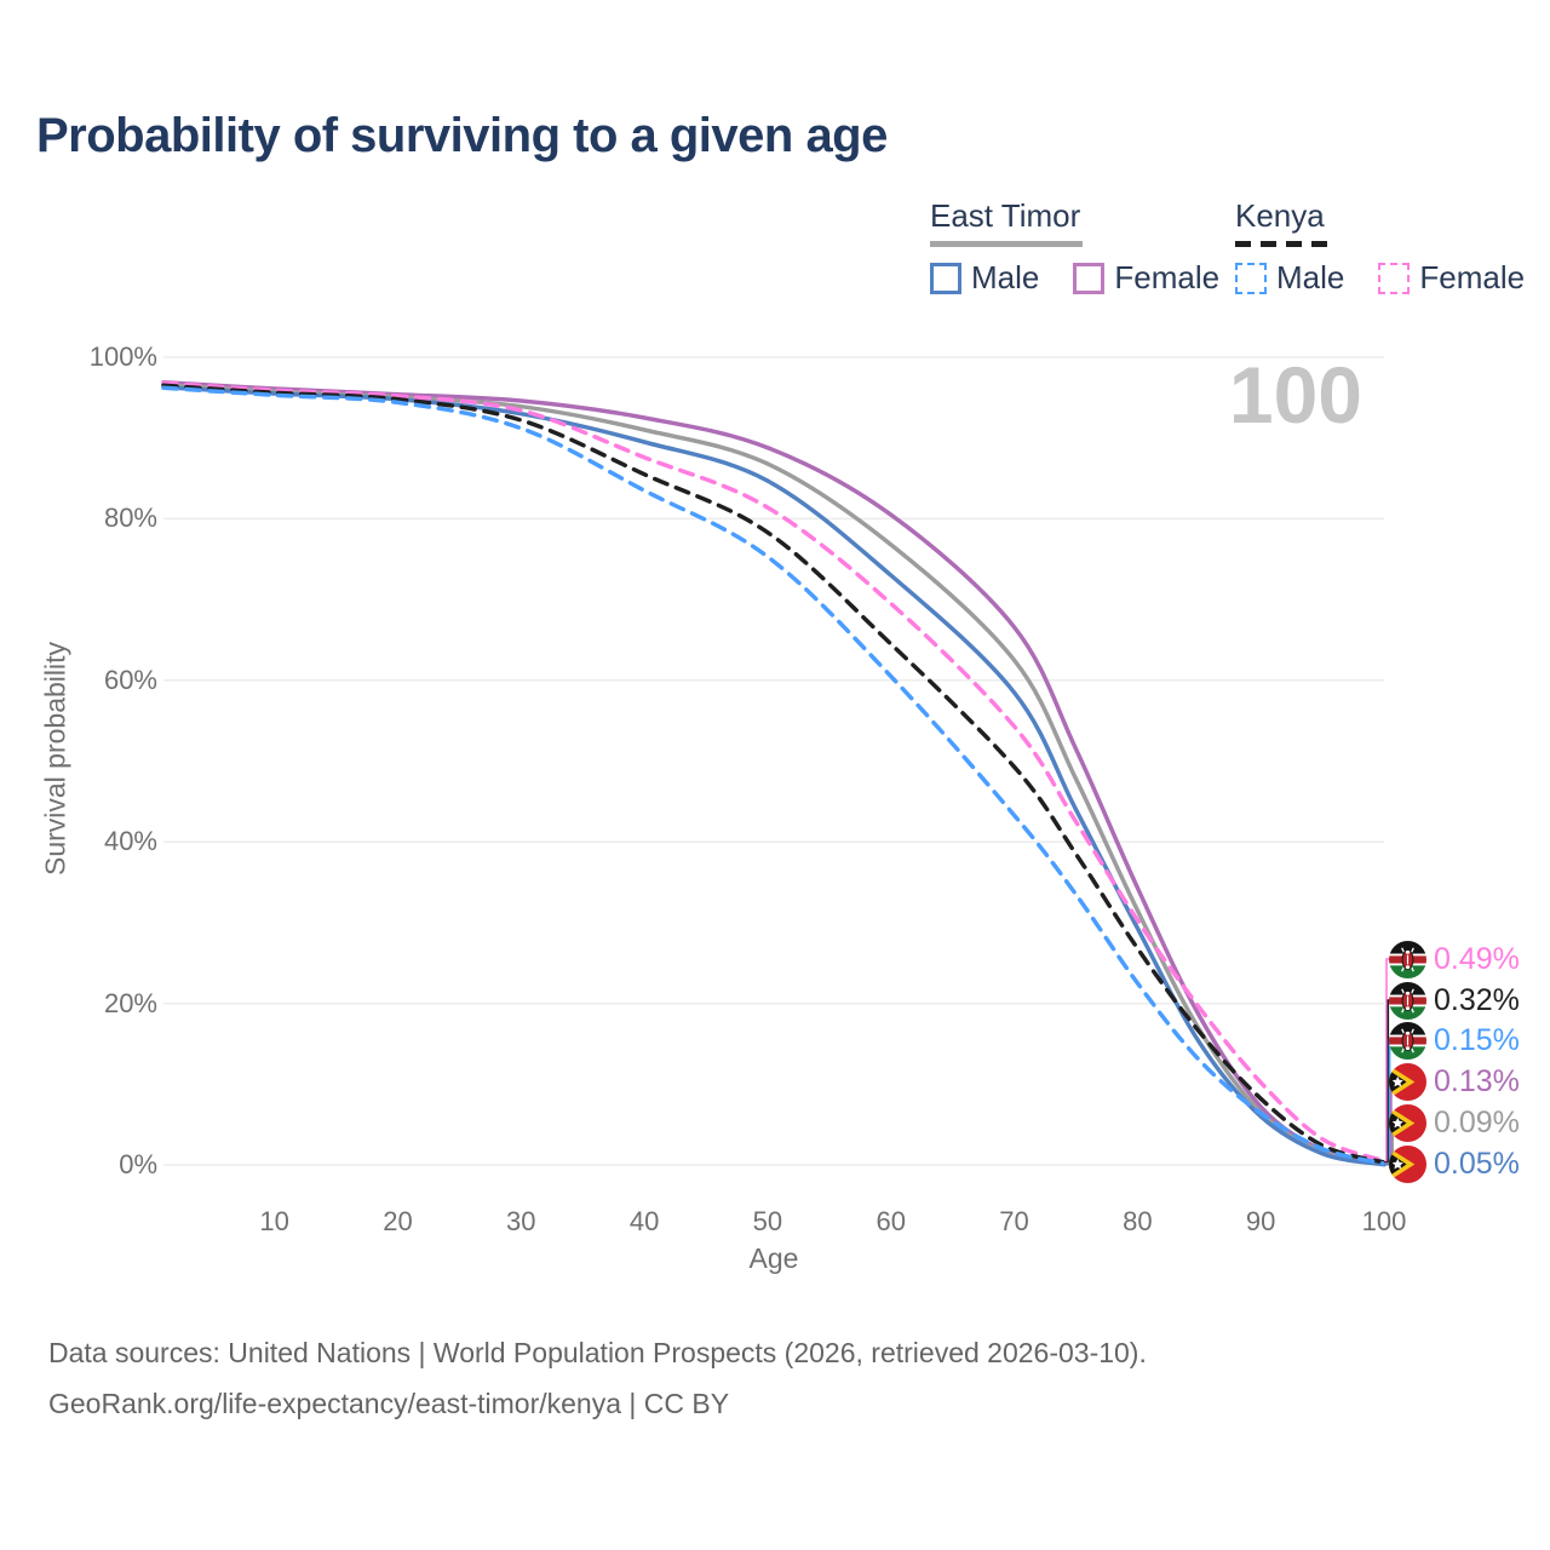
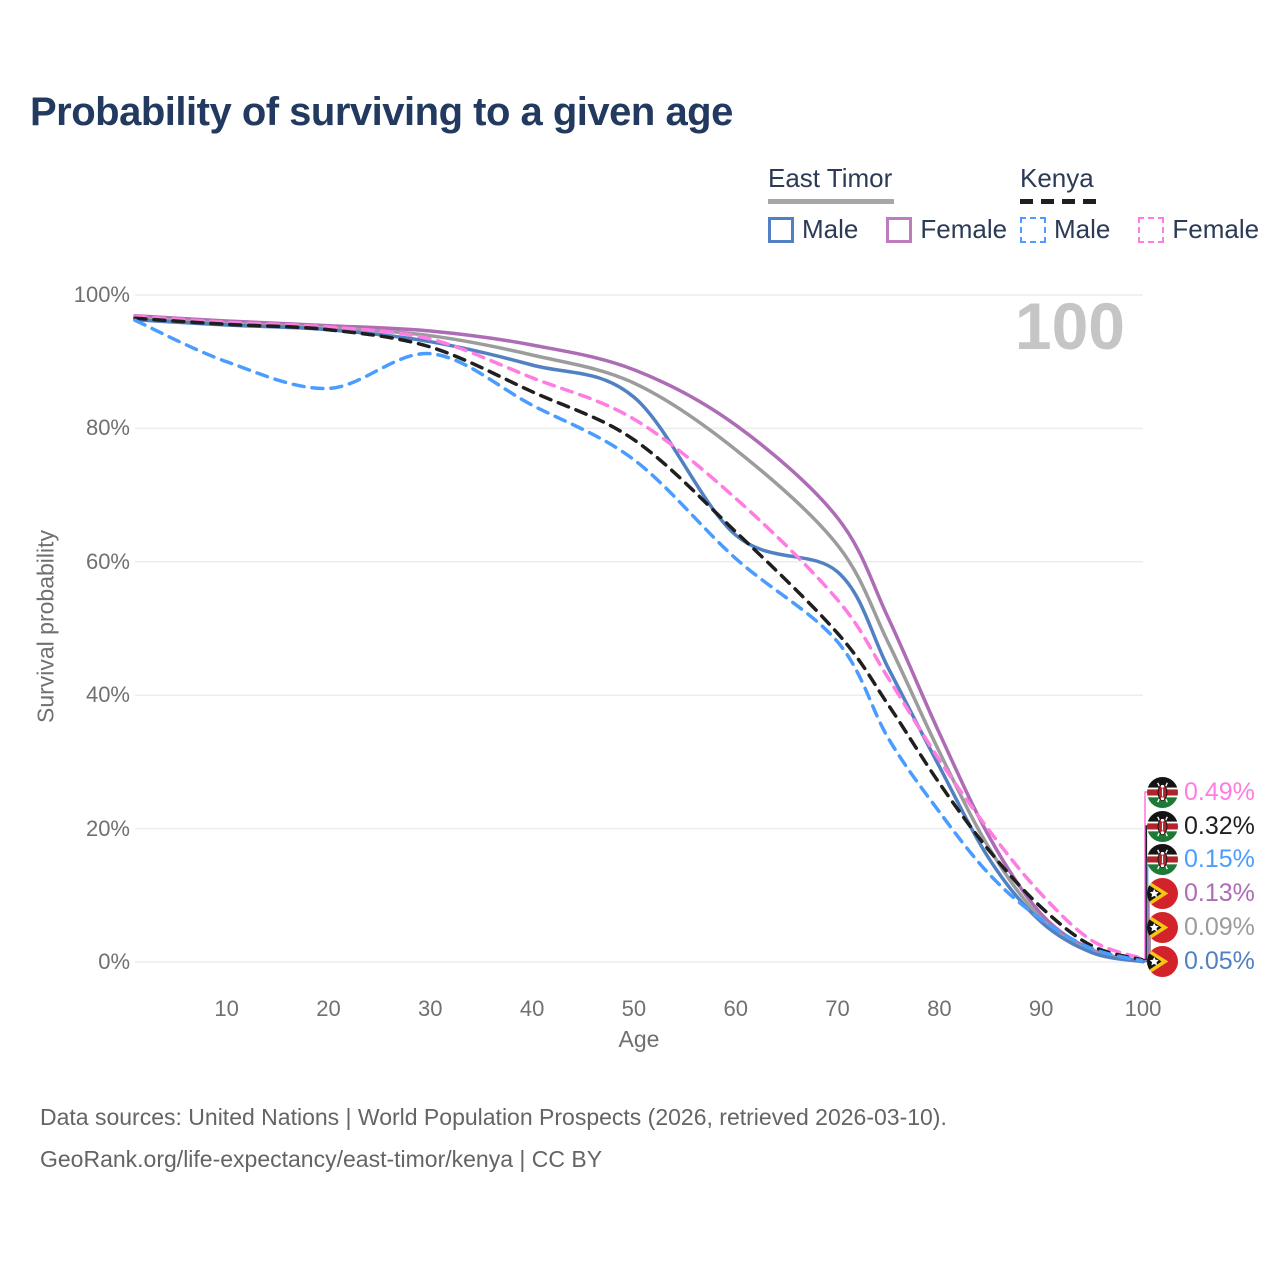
Kenya Male/10: 95% -> 90%
Kenya Male/20: 94% -> 86%
East Timor Male/60: 73% -> 64%
Kenya Male/70: 43% -> 48%
